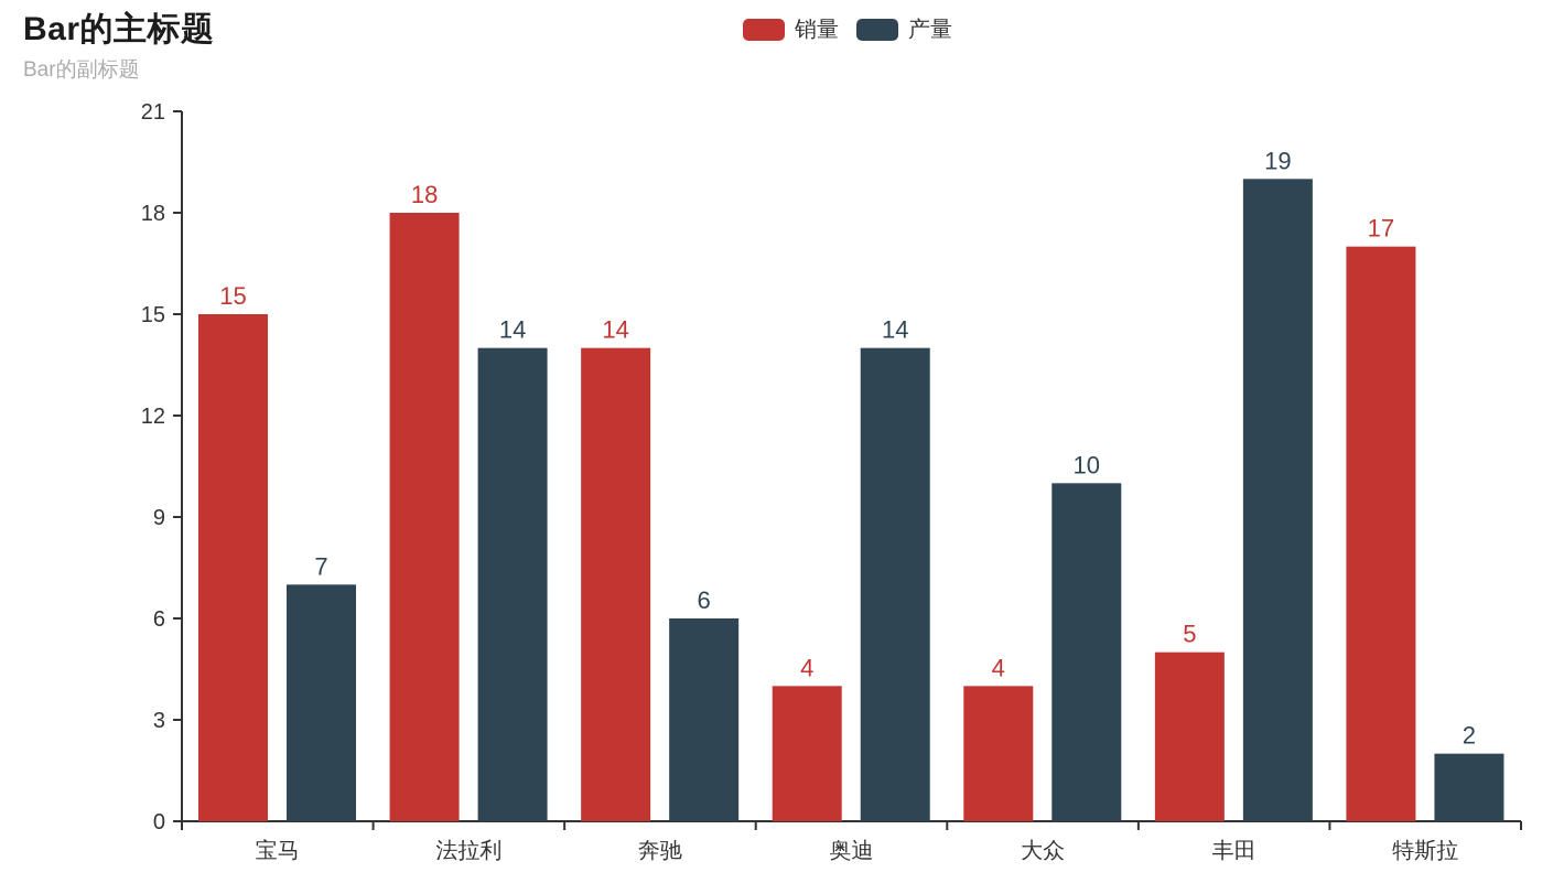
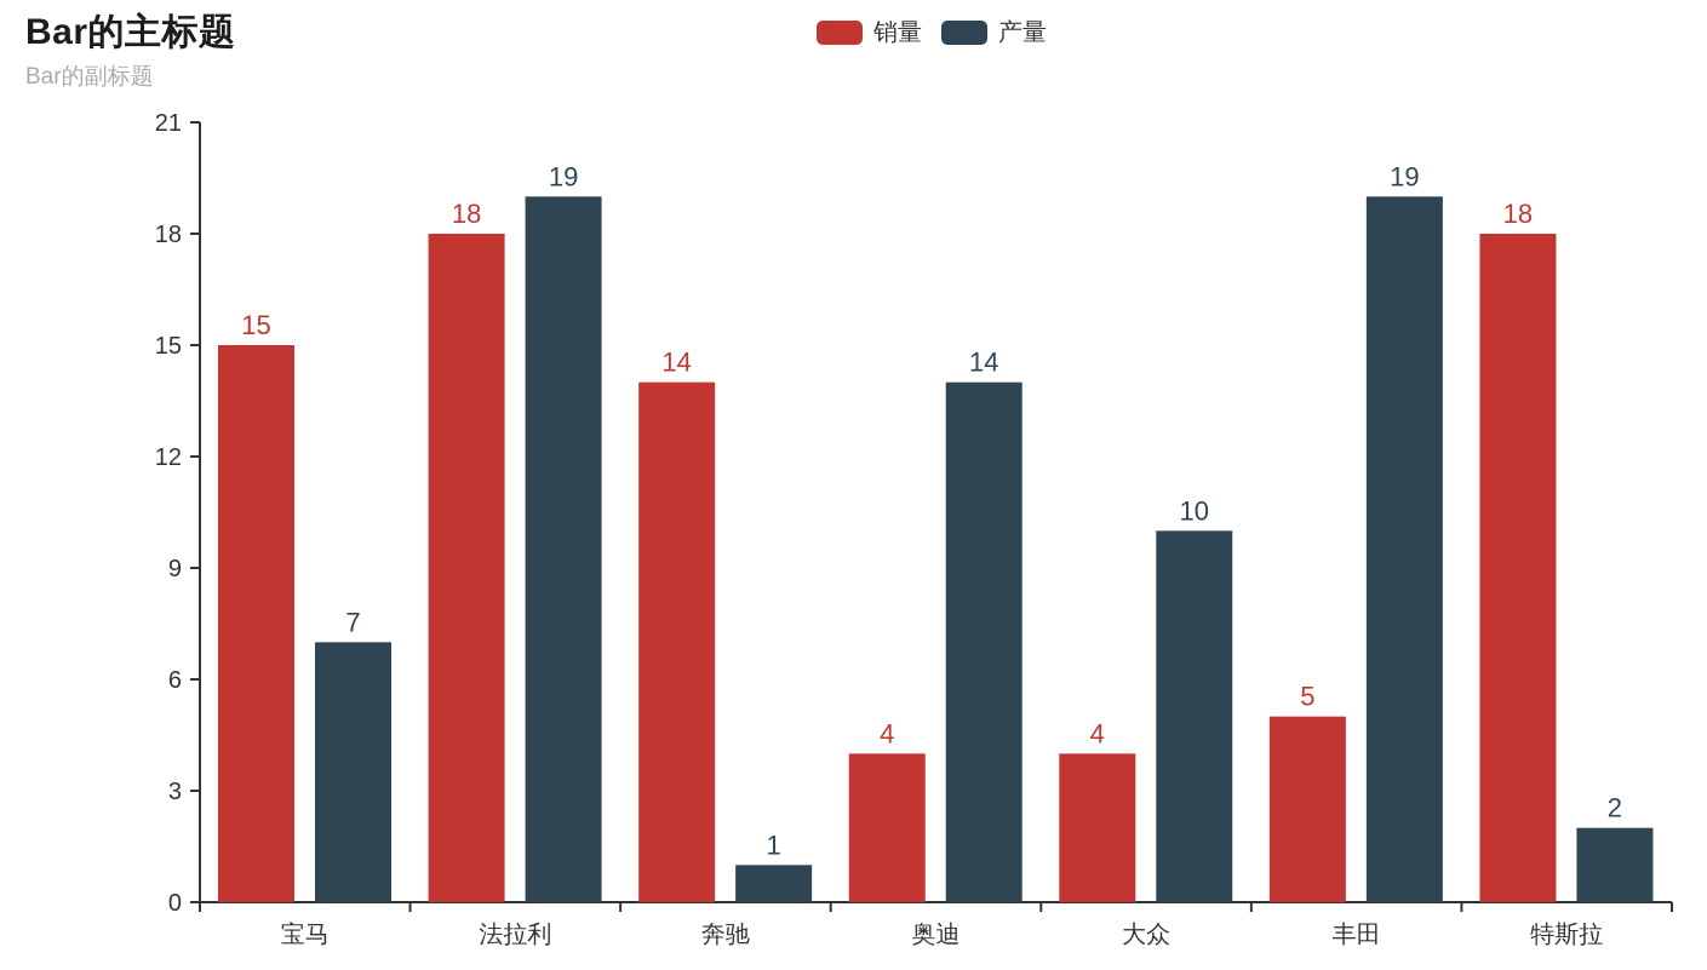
产量/法拉利: 14 -> 19
产量/奔驰: 6 -> 1
销量/特斯拉: 17 -> 18
